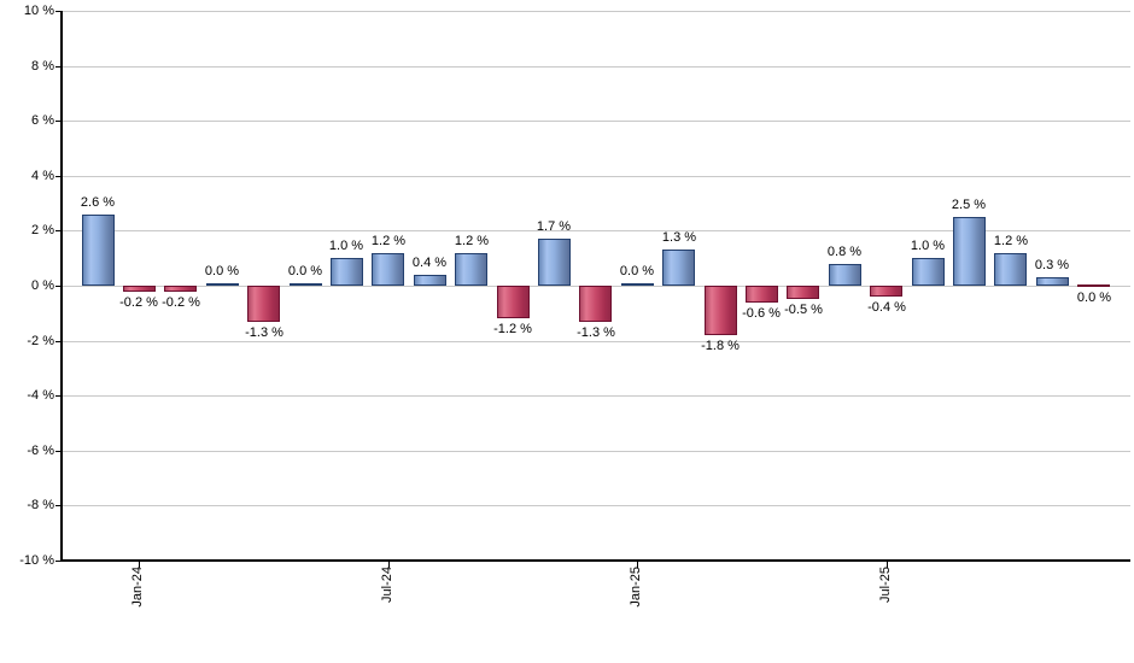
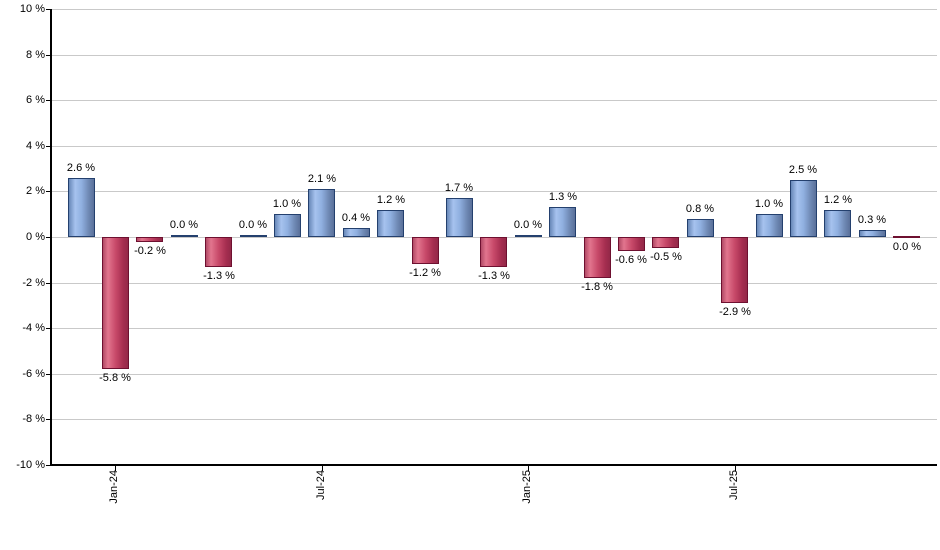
Jan-24: -0.2 -> -5.8
Jul-24: 1.2 -> 2.1
Jul-25: -0.4 -> -2.9
